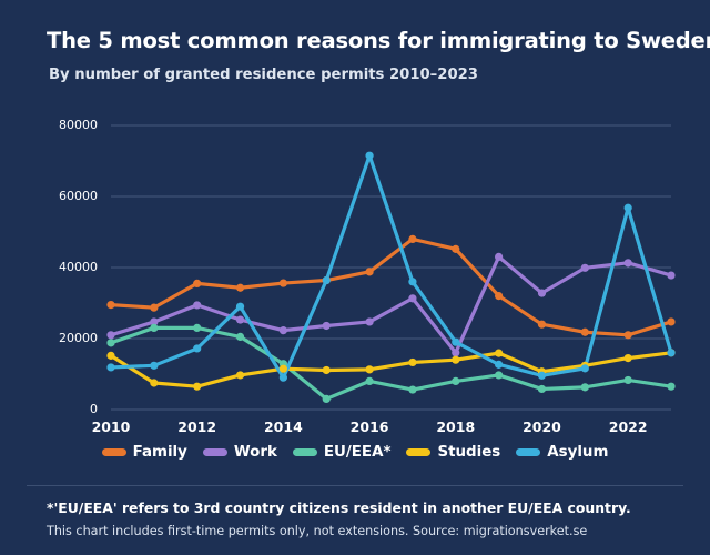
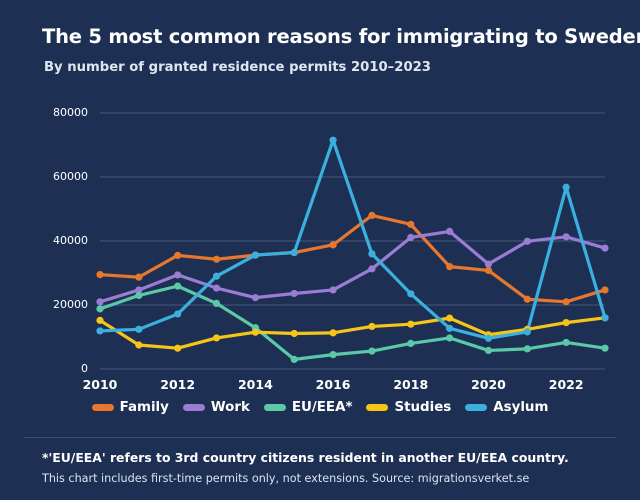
EU/EEA*/2012: 23000 -> 26000
Asylum/2014: 9000 -> 36000
EU/EEA*/2016: 8000 -> 4000
Work/2018: 16000 -> 41000
Asylum/2018: 19000 -> 24000
Family/2020: 24000 -> 31000
